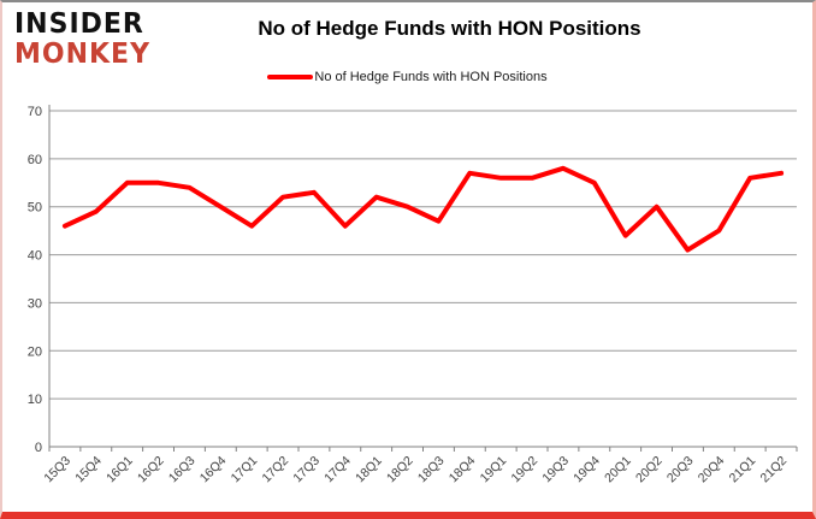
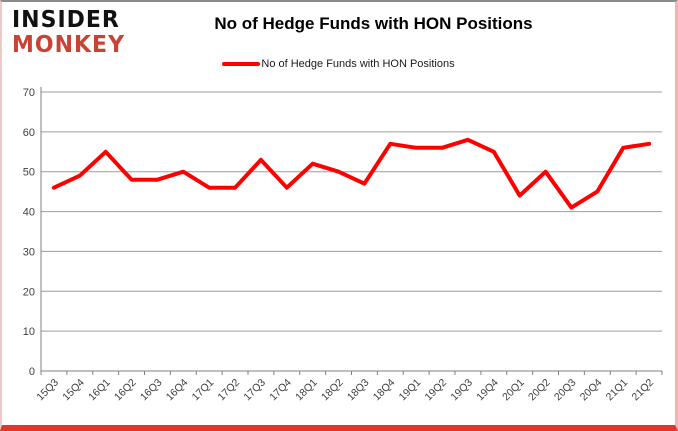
16Q2: 55 -> 48
16Q3: 54 -> 48
17Q2: 52 -> 46
